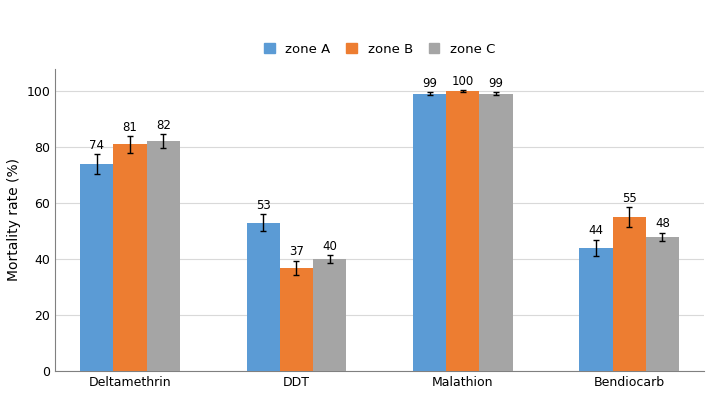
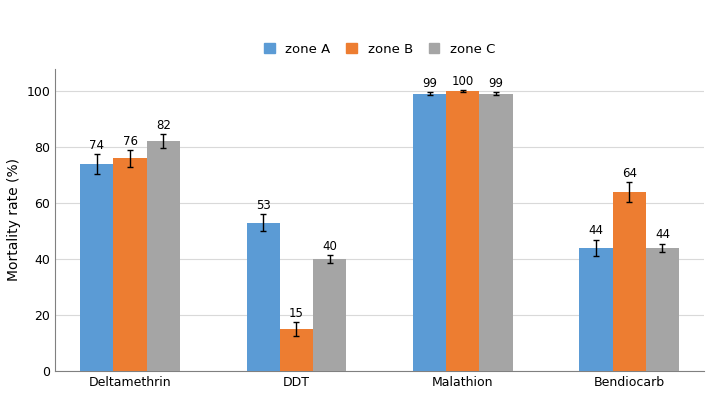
zone B/Deltamethrin: 81 -> 76
zone B/DDT: 37 -> 15
zone B/Bendiocarb: 55 -> 64
zone C/Bendiocarb: 48 -> 44
